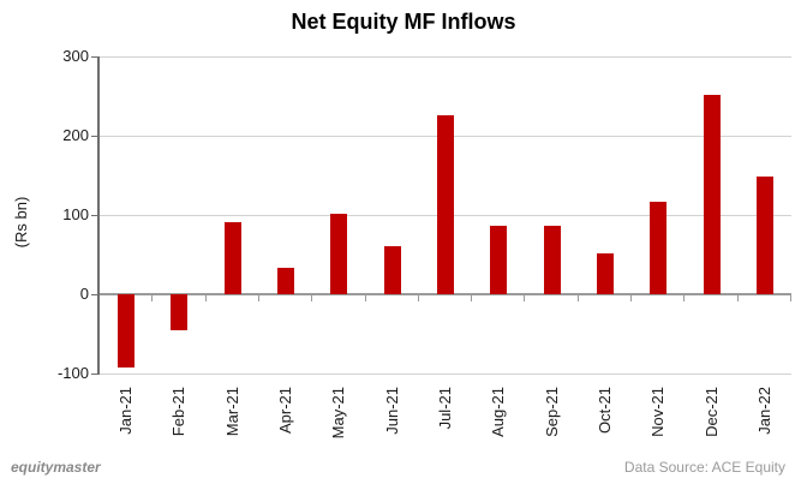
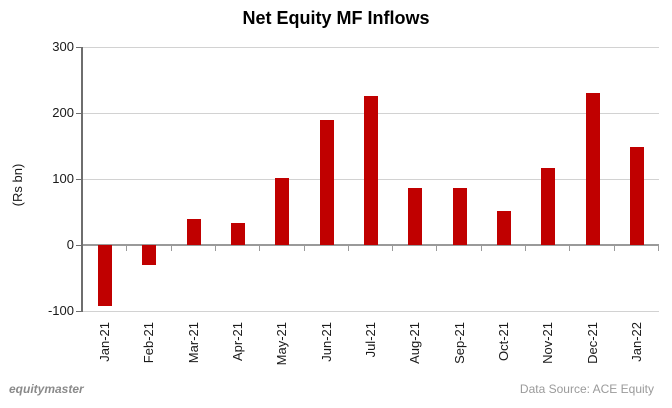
Feb-21: -40 -> -30
Mar-21: 90 -> 40
Jun-21: 60 -> 190
Dec-21: 250 -> 230
